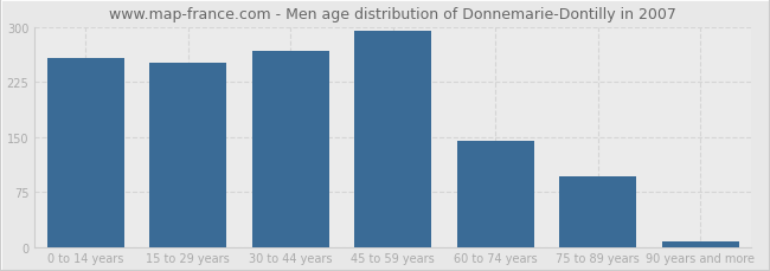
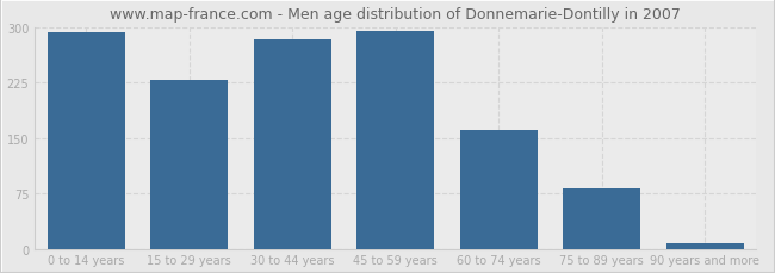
0 to 14 years: 258 -> 293
15 to 29 years: 252 -> 228
30 to 44 years: 268 -> 283
60 to 74 years: 144 -> 161
75 to 89 years: 96 -> 82
